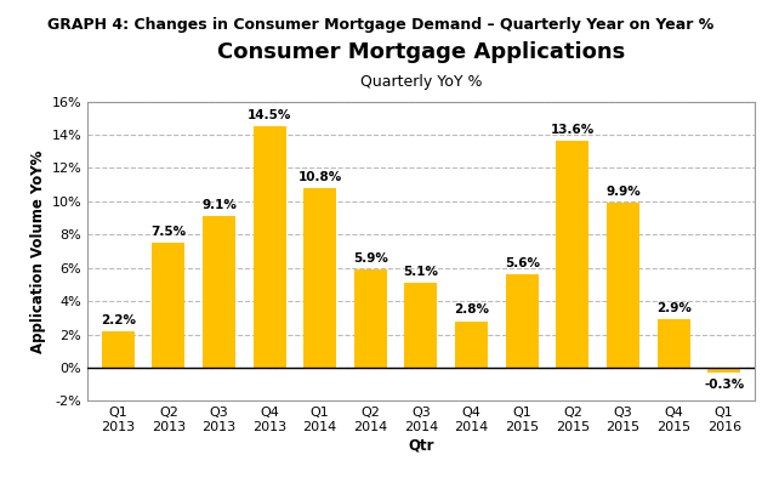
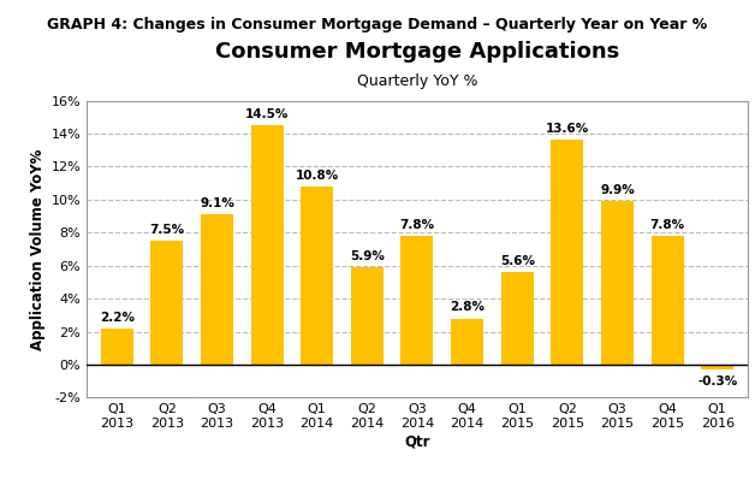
Q3 2014: 5.1% -> 7.8%
Q4 2015: 2.9% -> 7.8%
